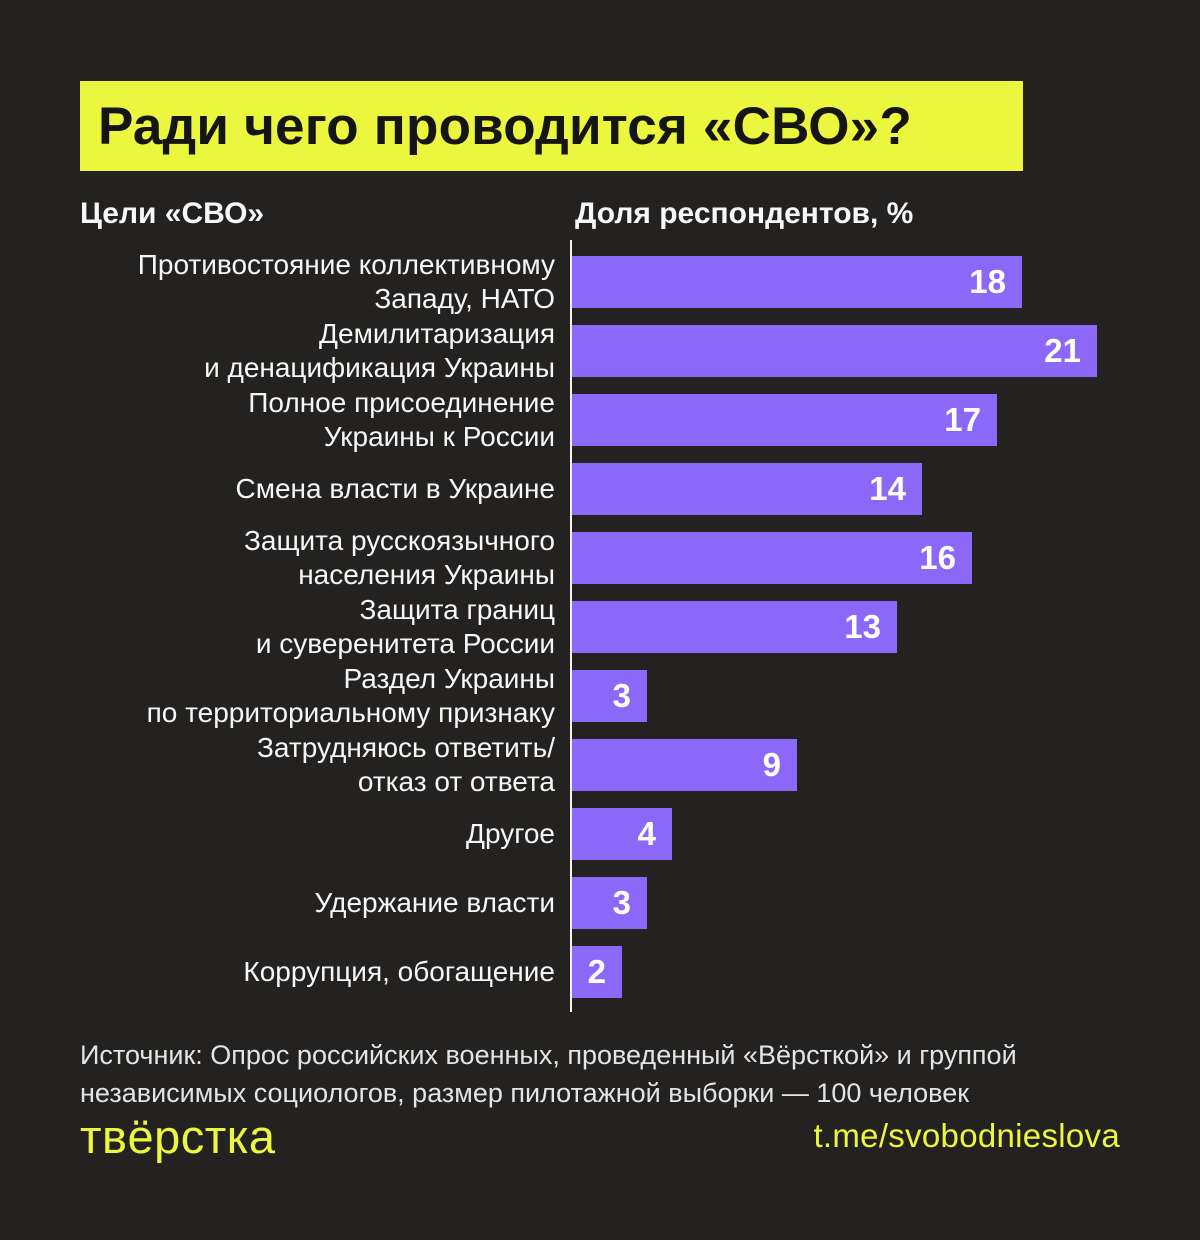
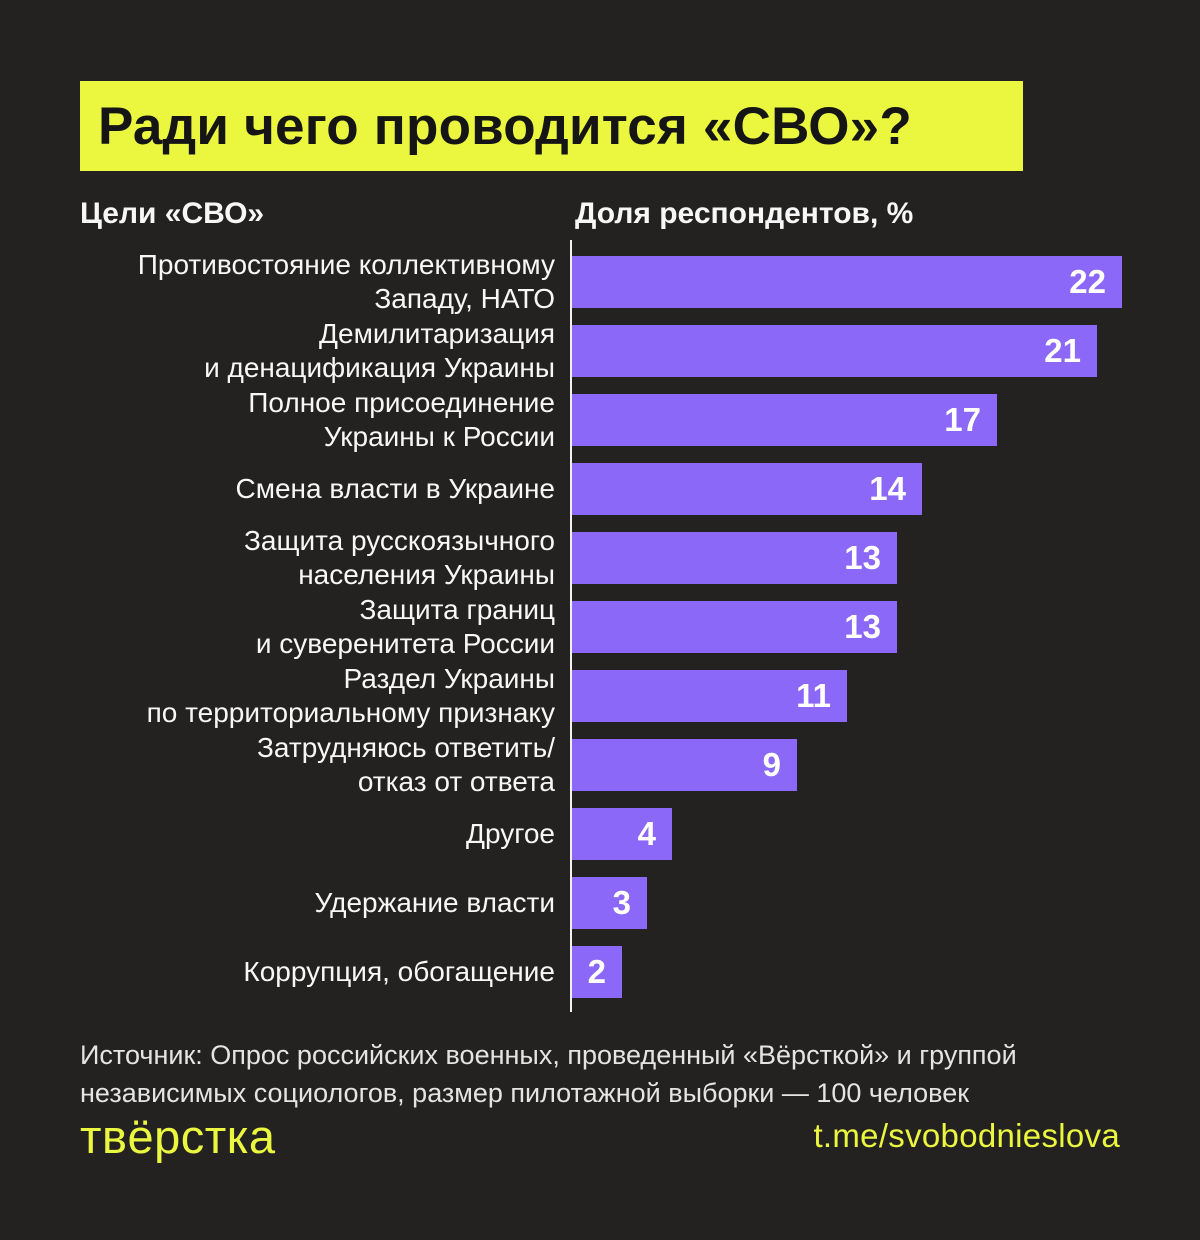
Противостояние коллективному Западу, НАТО: 18 -> 22
Защита русскоязычного населения Украины: 16 -> 13
Раздел Украины по территориальному признаку: 3 -> 11
